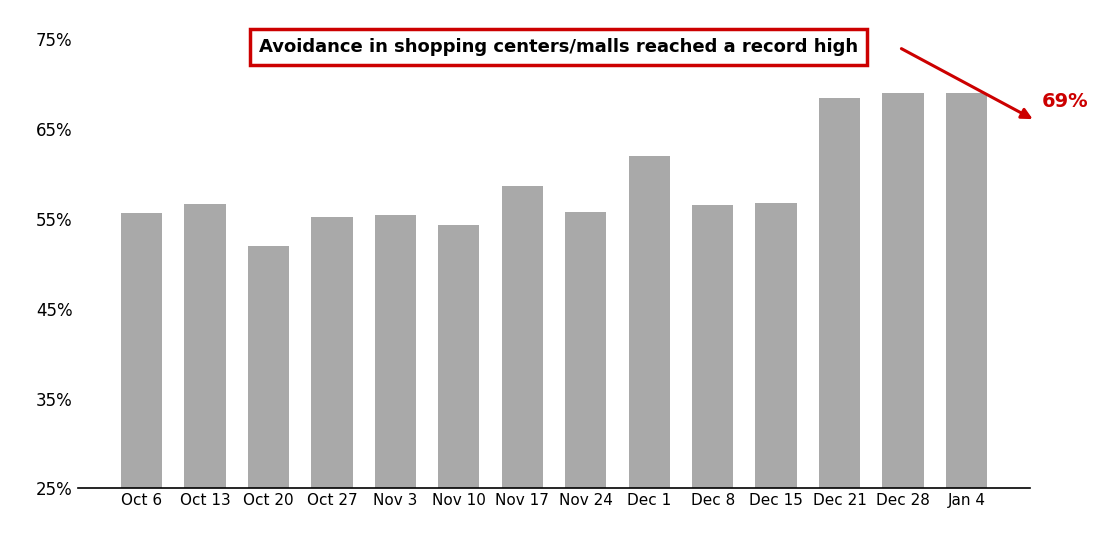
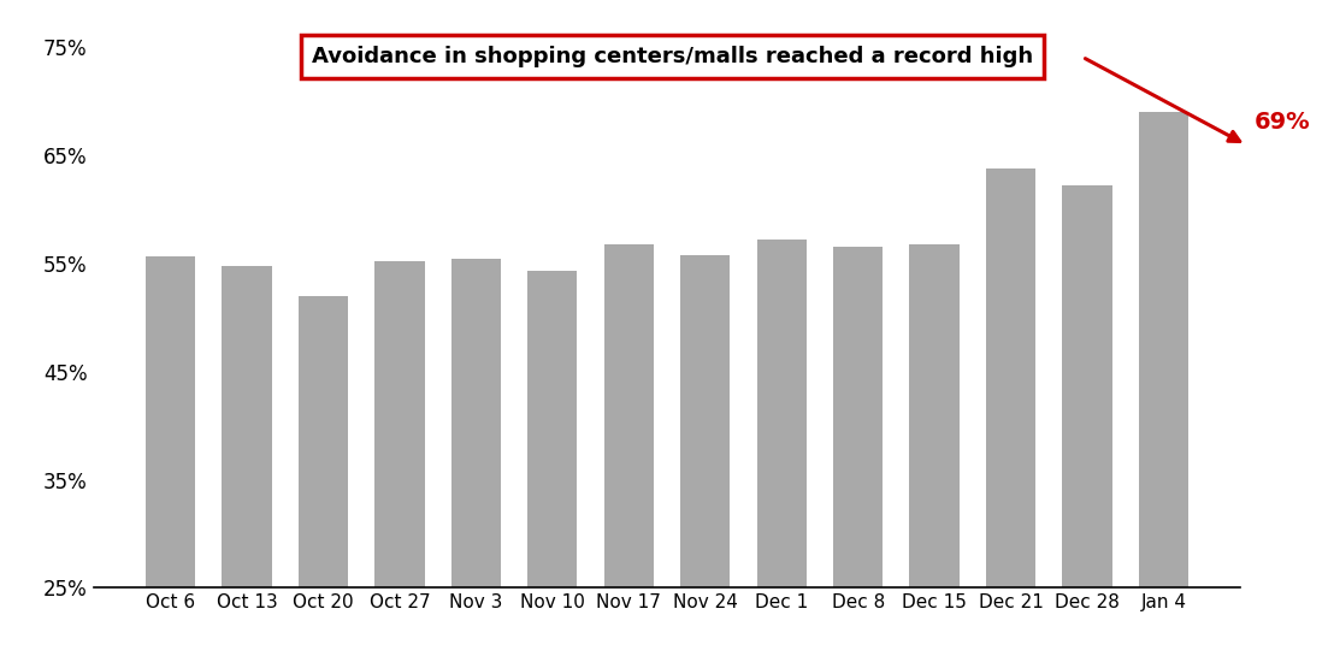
Oct 13: 56.6% -> 54.8%
Nov 17: 58.6% -> 56.8%
Dec 1: 62.0% -> 57.2%
Dec 21: 68.4% -> 63.8%
Dec 28: 69.0% -> 62.2%
